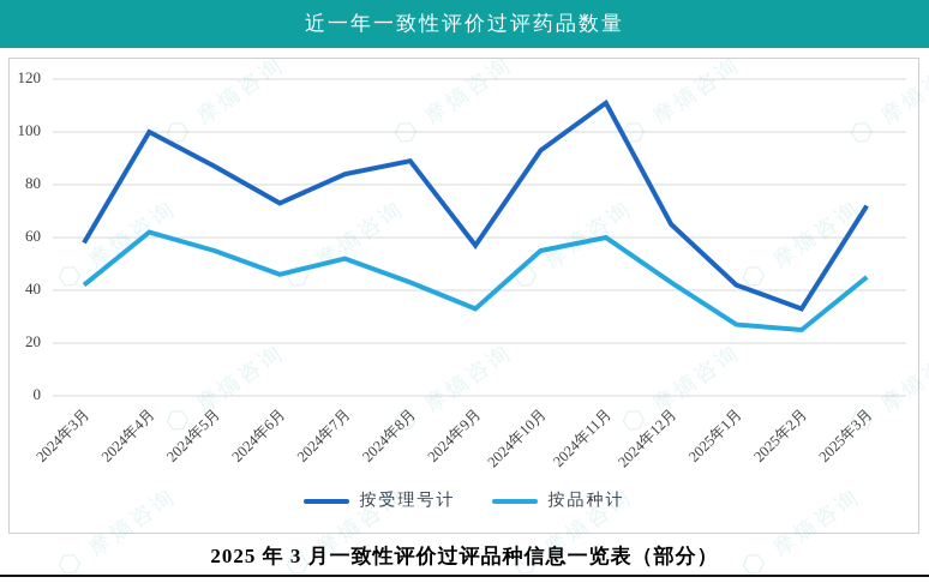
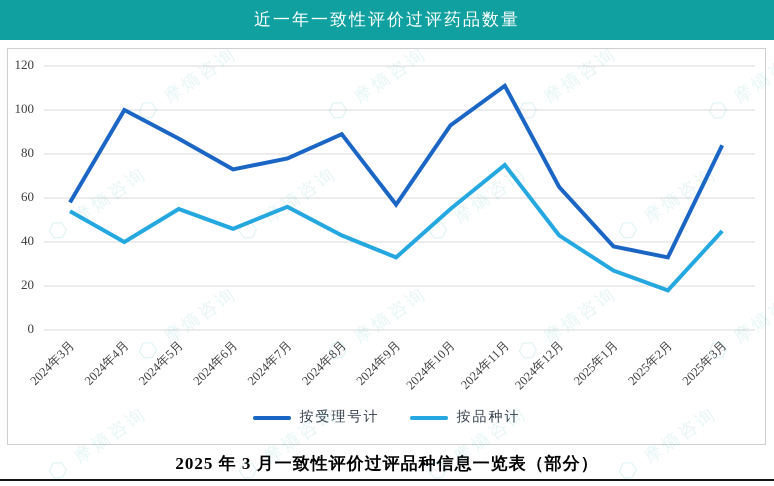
按品种计/2024年3月: 42 -> 54
按品种计/2024年4月: 62 -> 40
按受理号计/2024年7月: 84 -> 78
按品种计/2024年7月: 52 -> 56
按品种计/2024年11月: 60 -> 75
按受理号计/2025年1月: 42 -> 38
按品种计/2025年2月: 25 -> 18
按受理号计/2025年3月: 72 -> 84
